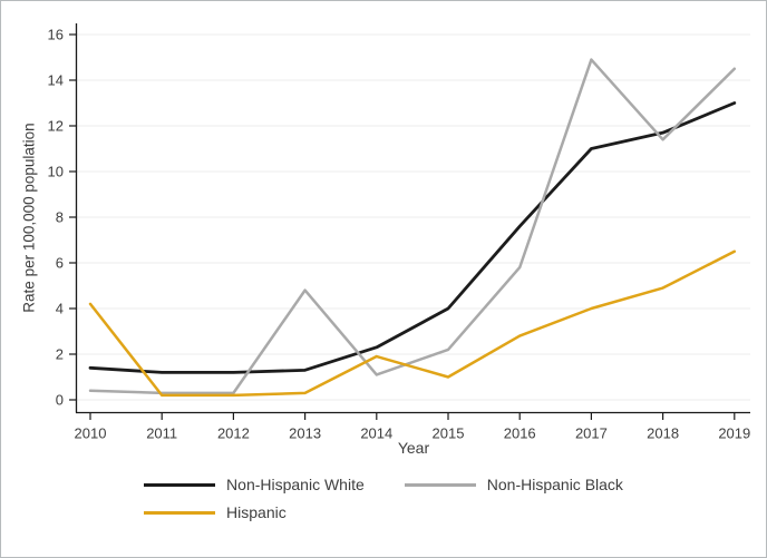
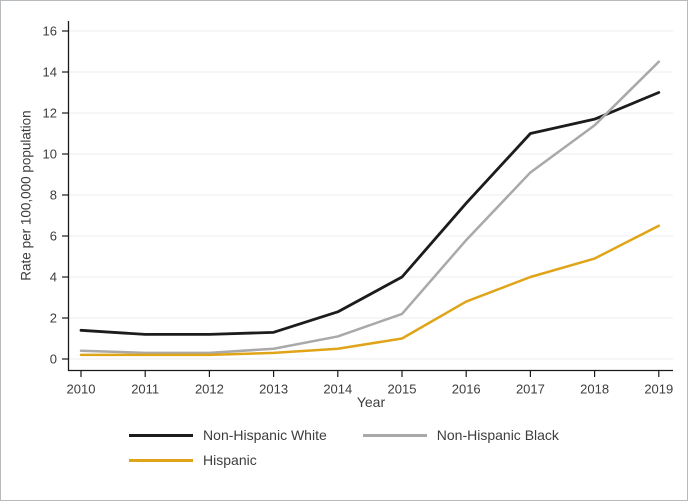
Hispanic/2010: 4.2 -> 0.2
Non-Hispanic Black/2013: 4.8 -> 0.5
Hispanic/2014: 1.9 -> 0.5
Non-Hispanic Black/2017: 14.9 -> 9.1
